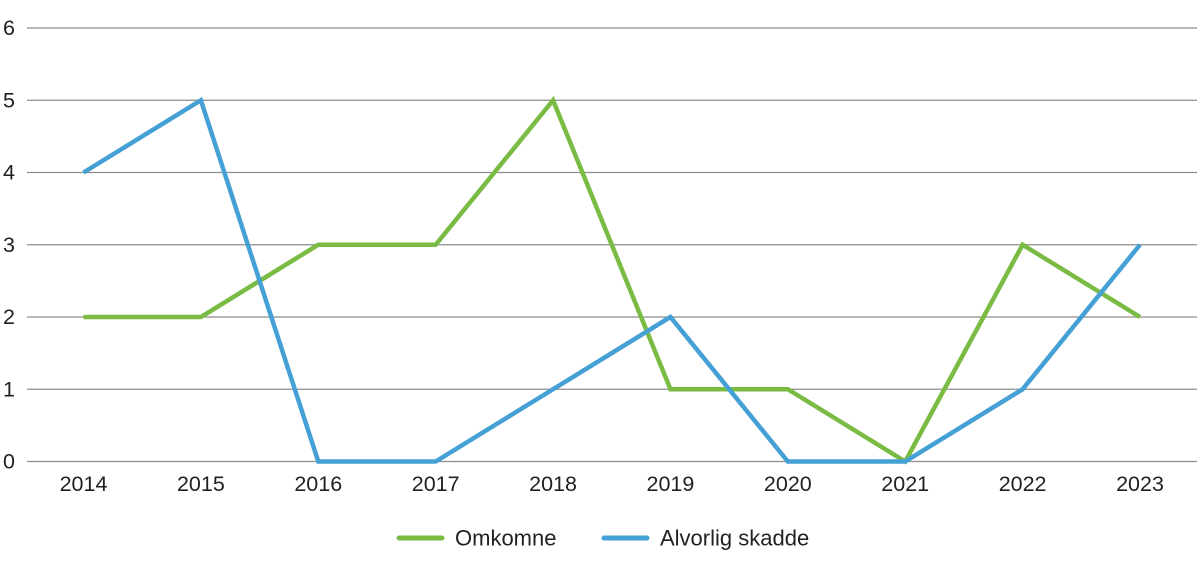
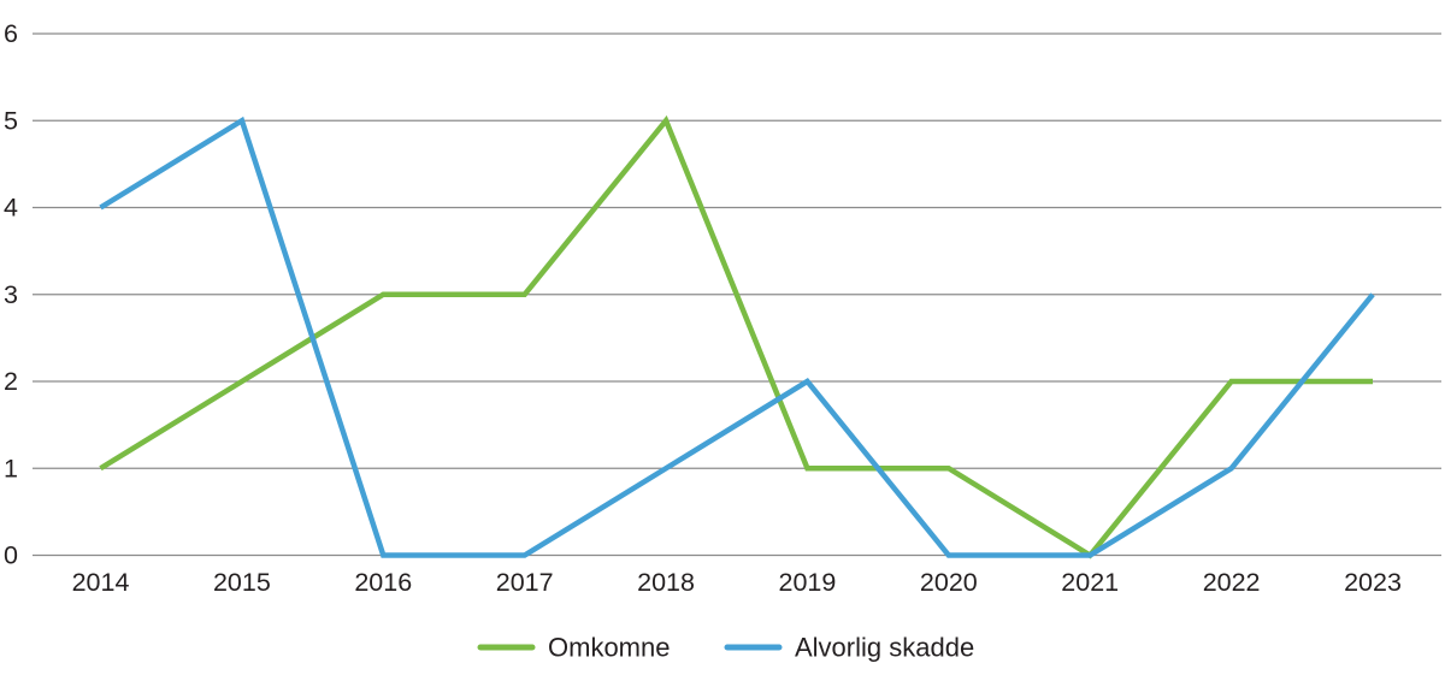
Omkomne/2014: 2 -> 1
Omkomne/2022: 3 -> 2
